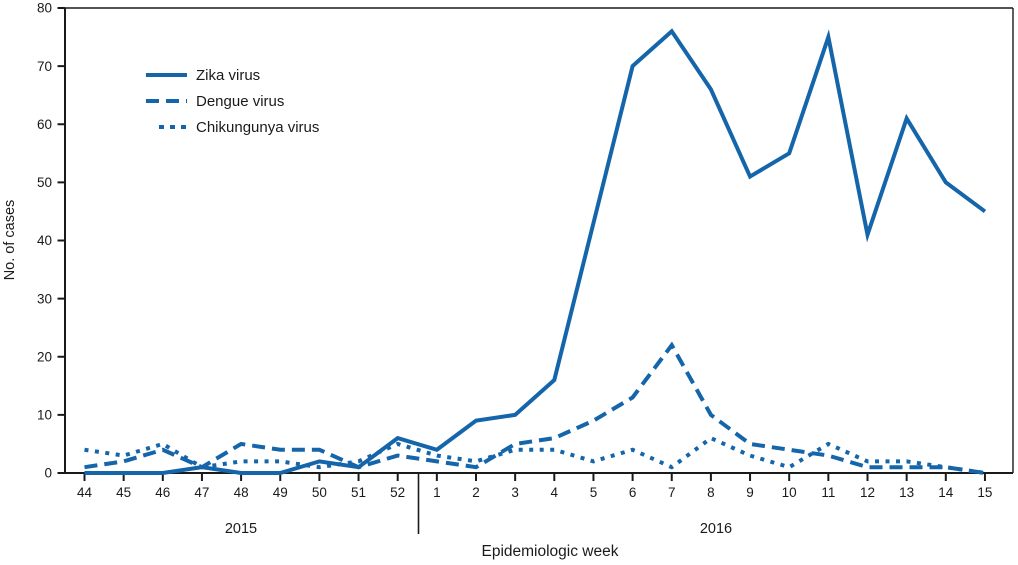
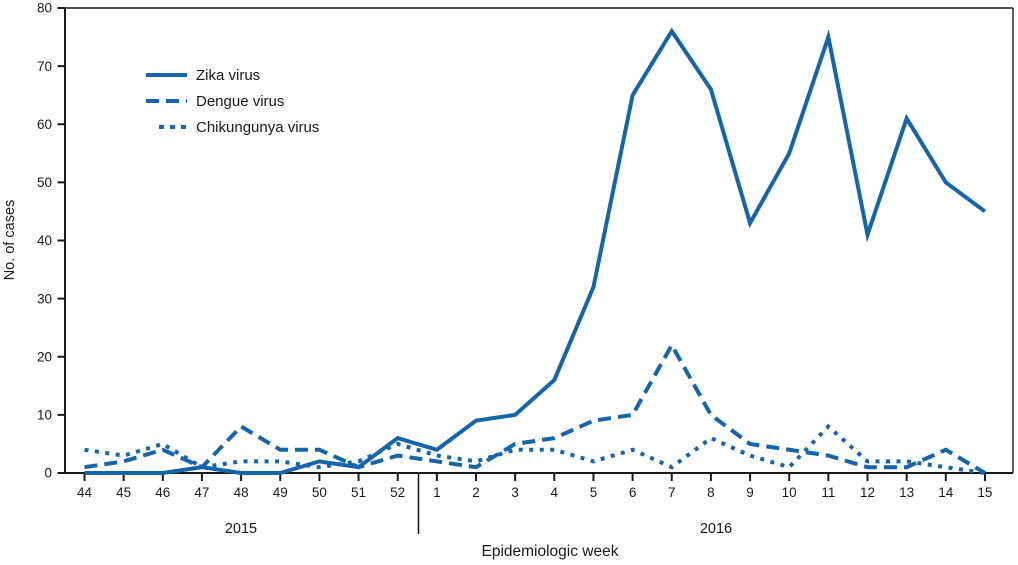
Dengue virus/48: 5 -> 8
Zika virus/5: 43 -> 32
Zika virus/6: 70 -> 65
Dengue virus/6: 13 -> 10
Zika virus/9: 51 -> 43
Chikungunya virus/11: 5 -> 8
Dengue virus/14: 1 -> 4
